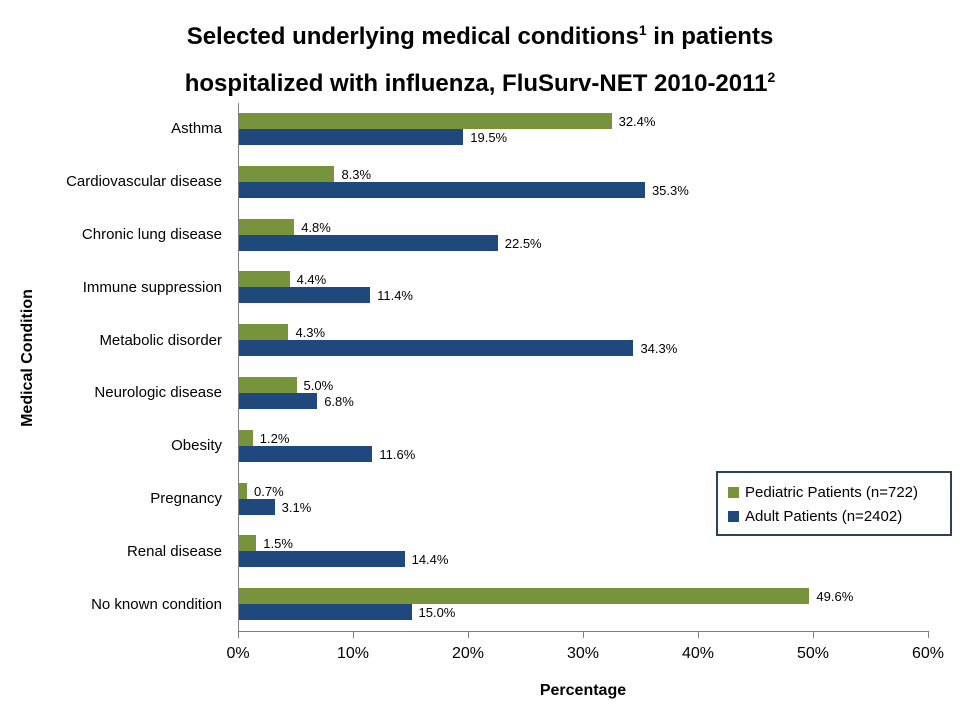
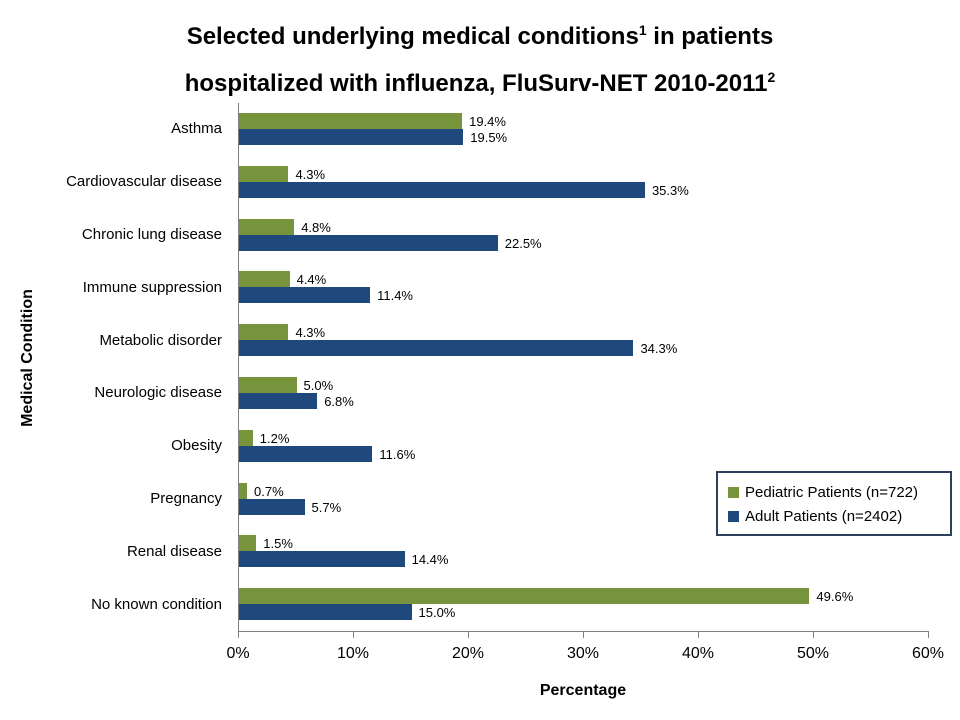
Pediatric Patients (n=722)/Asthma: 32.4% -> 19.4%
Pediatric Patients (n=722)/Cardiovascular disease: 8.3% -> 4.3%
Adult Patients (n=2402)/Pregnancy: 3.1% -> 5.7%
